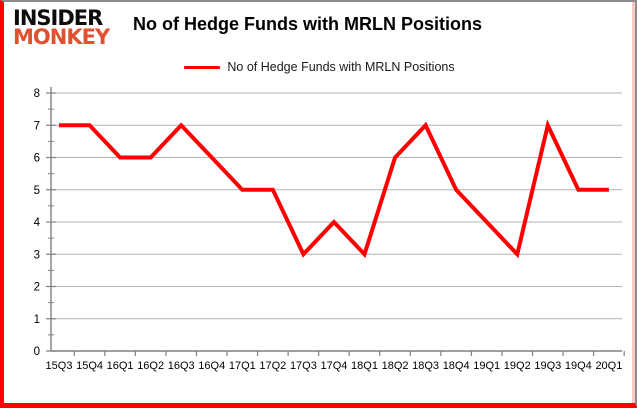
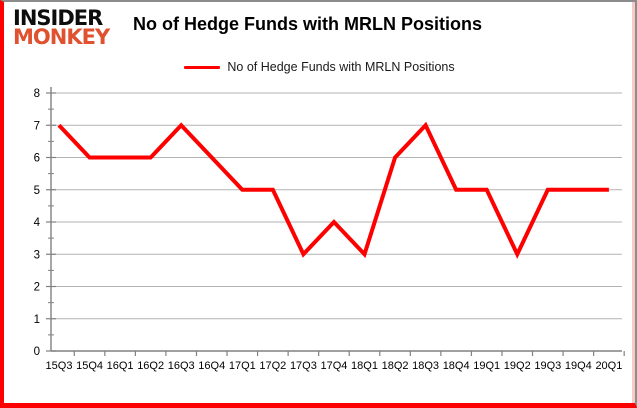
15Q4: 7 -> 6
19Q1: 4 -> 5
19Q3: 7 -> 5
